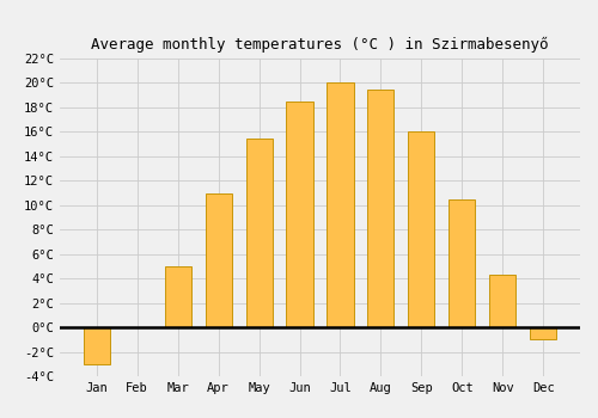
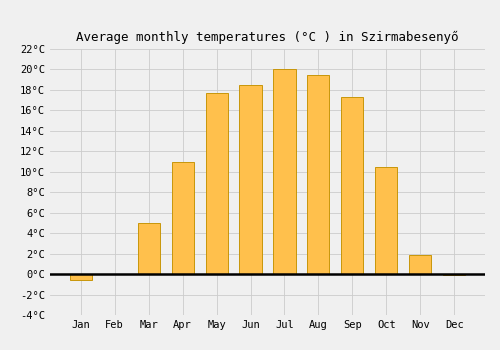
Jan: -3.0°C -> -0.6°C
May: 15.5°C -> 17.7°C
Sep: 16.0°C -> 17.3°C
Nov: 4.3°C -> 1.9°C
Dec: -1.0°C -> -0.1°C
